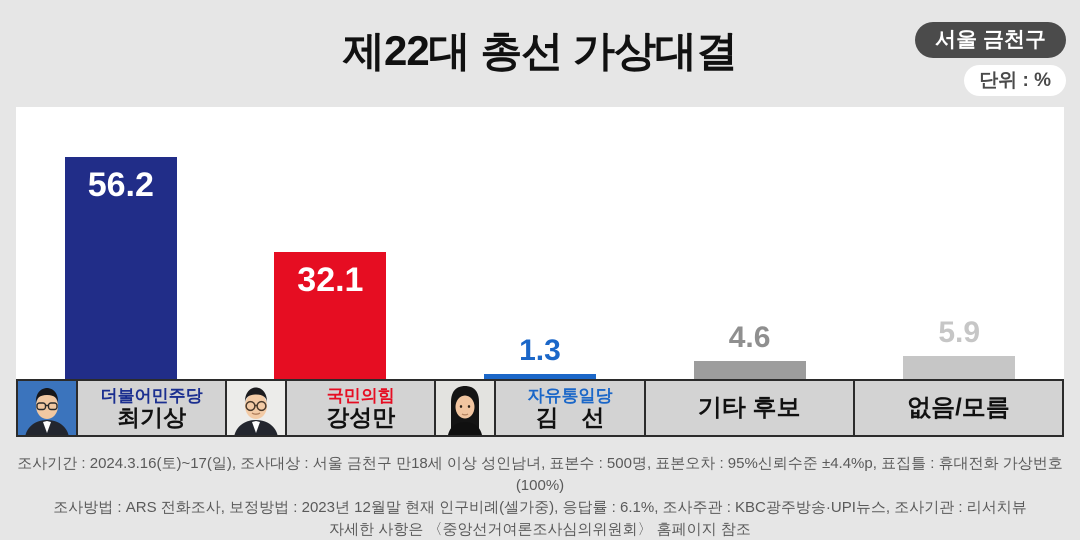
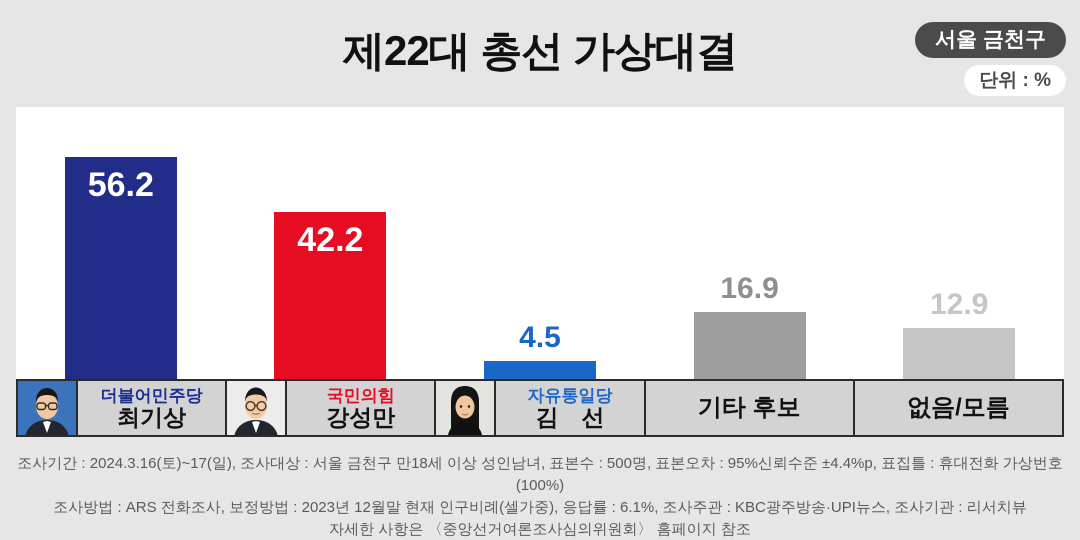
국민의힘 강성만: 32.1 -> 42.2
자유통일당 김 선: 1.3 -> 4.5
기타 후보: 4.6 -> 16.9
없음/모름: 5.9 -> 12.9
